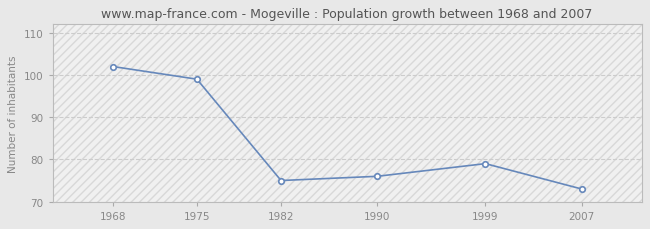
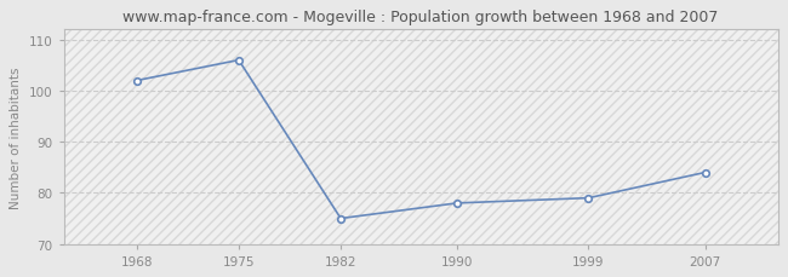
1975: 99 -> 106
1990: 76 -> 78
2007: 73 -> 84
